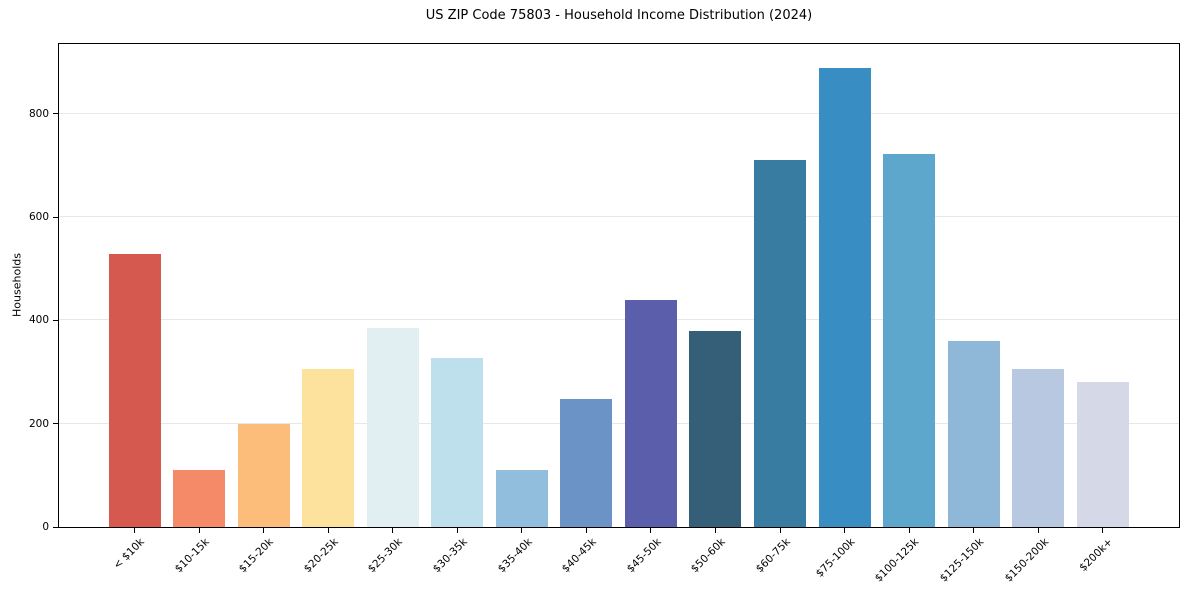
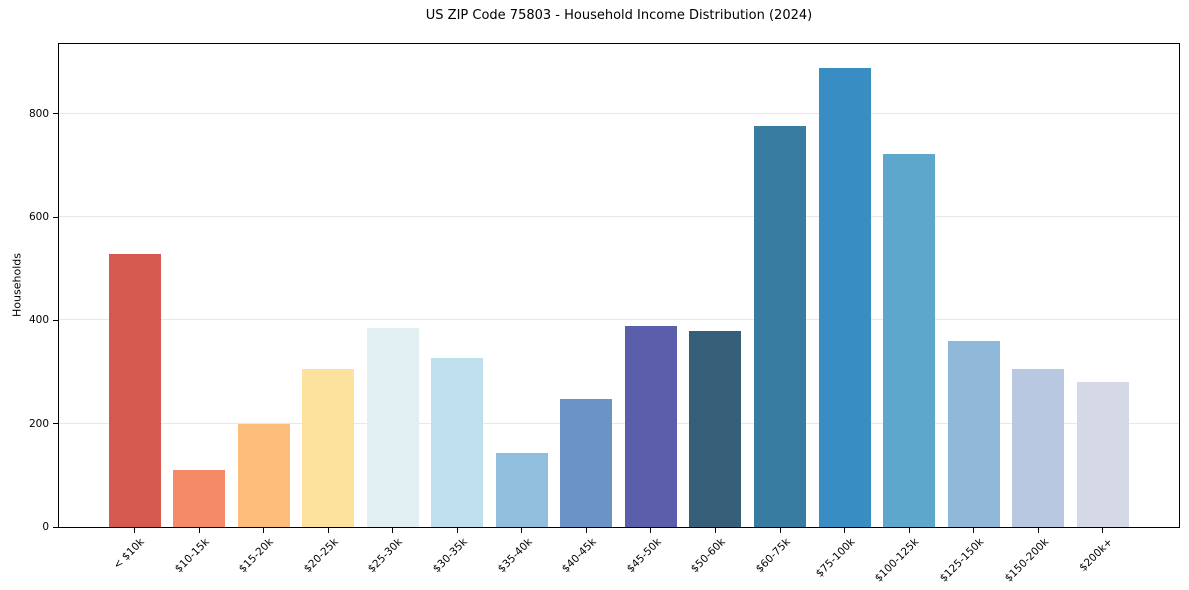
$35-40k: 110 -> 140
$45-50k: 440 -> 390
$60-75k: 710 -> 780
